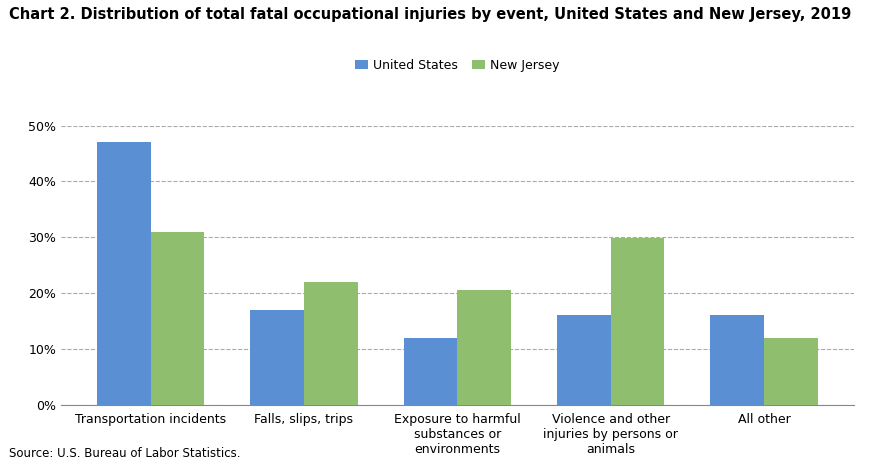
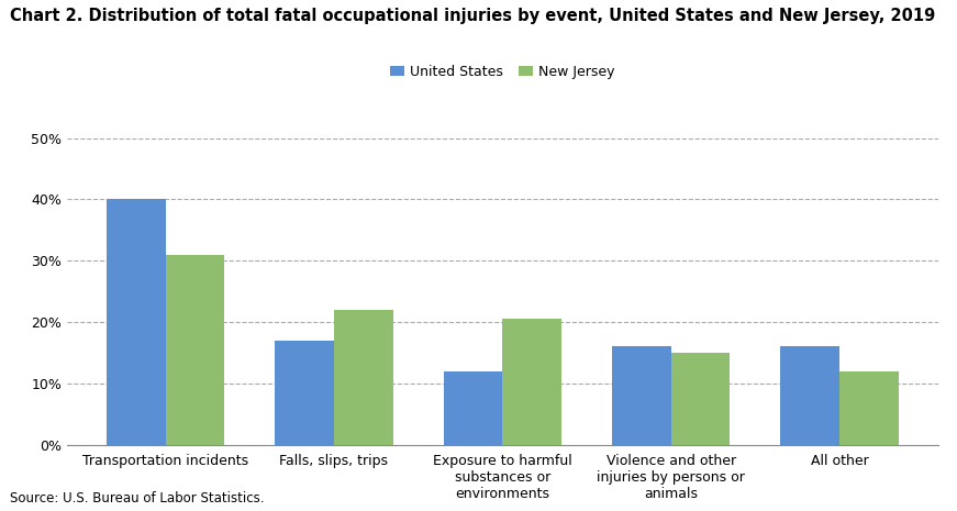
United States/Transportation incidents: 47% -> 40%
New Jersey/Violence and other injuries by persons or animals: 29.8% -> 15.0%
